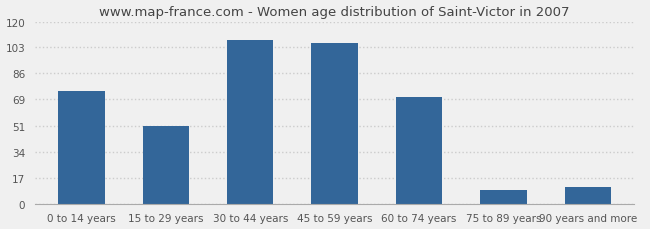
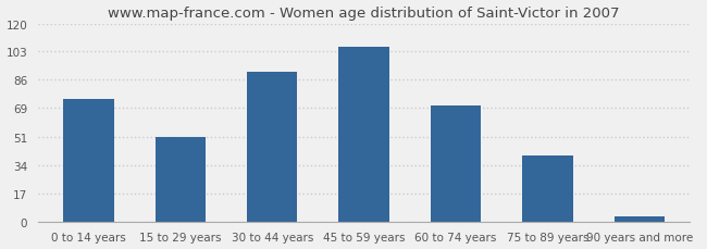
30 to 44 years: 108 -> 91
75 to 89 years: 9 -> 40
90 years and more: 11 -> 3
